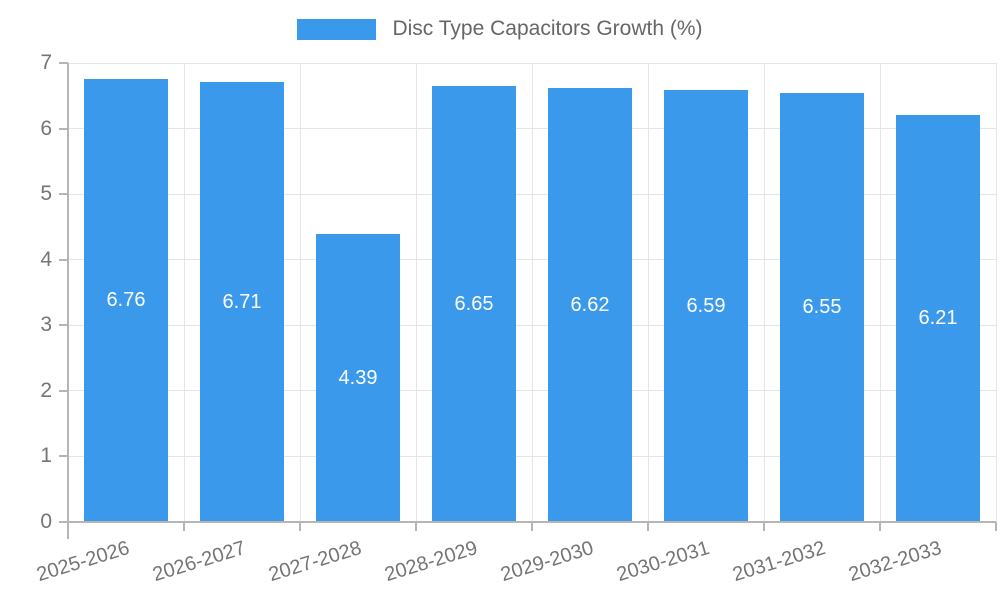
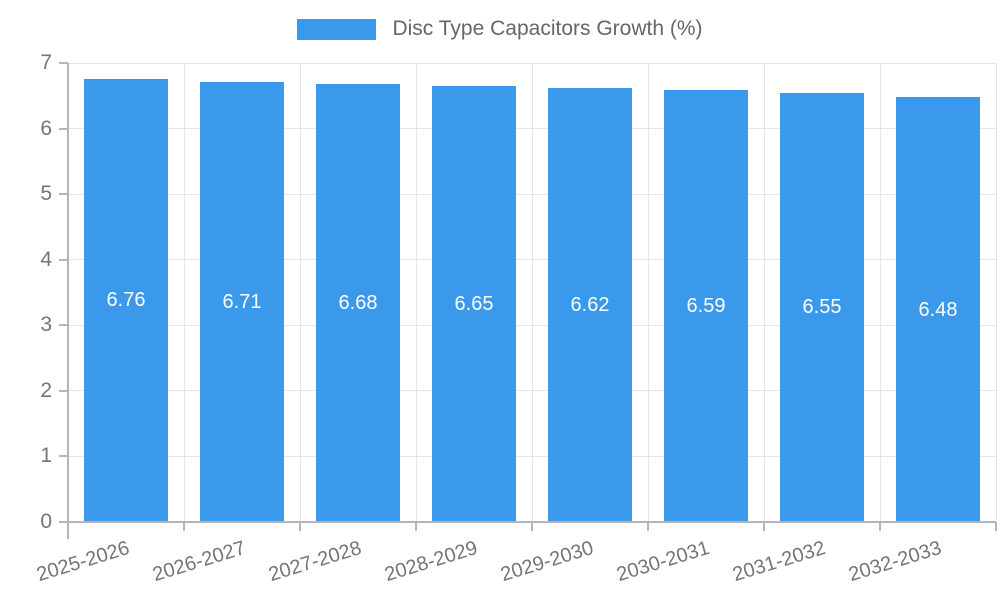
2027-2028: 4.39 -> 6.68
2032-2033: 6.21 -> 6.48
